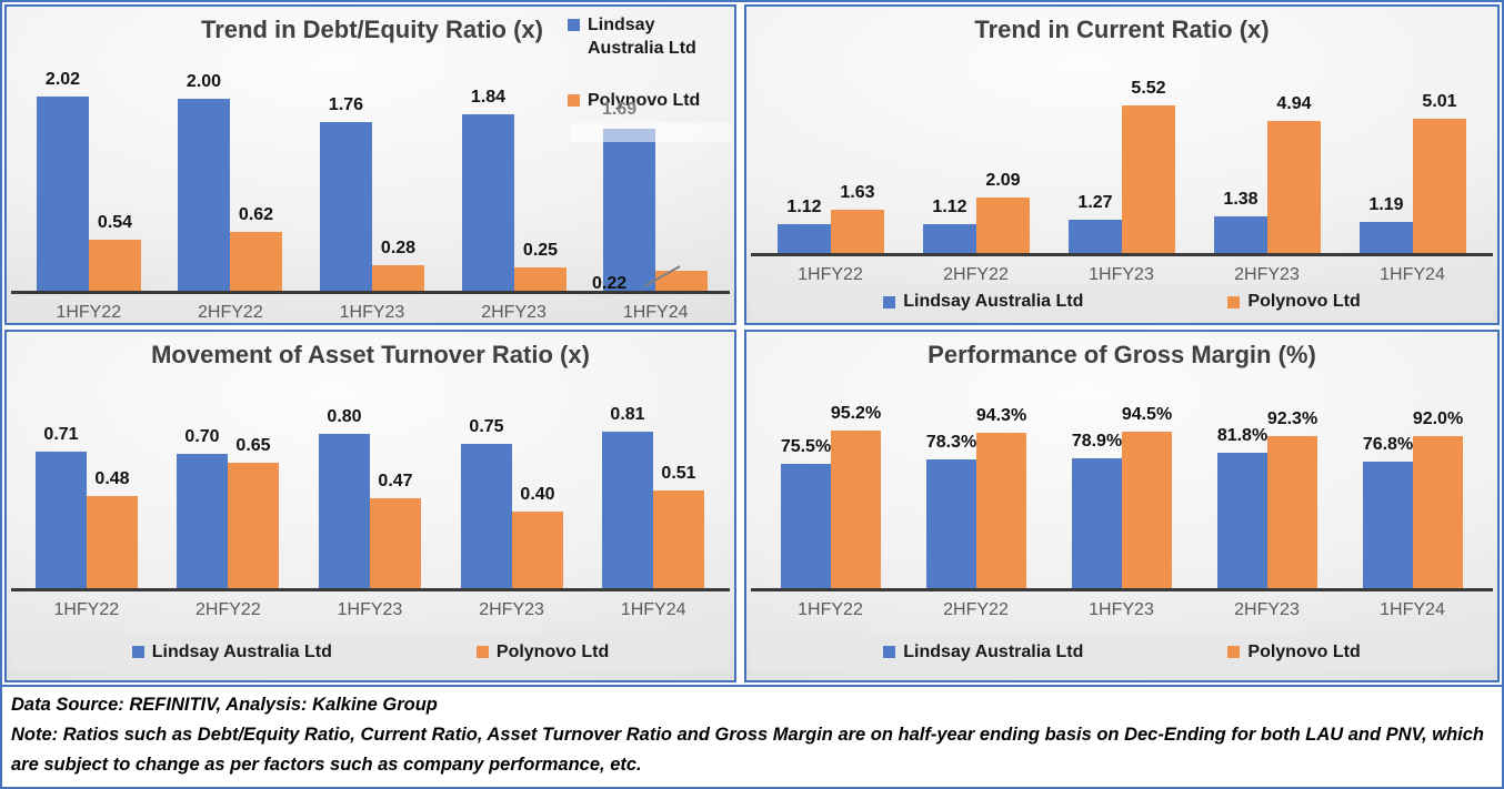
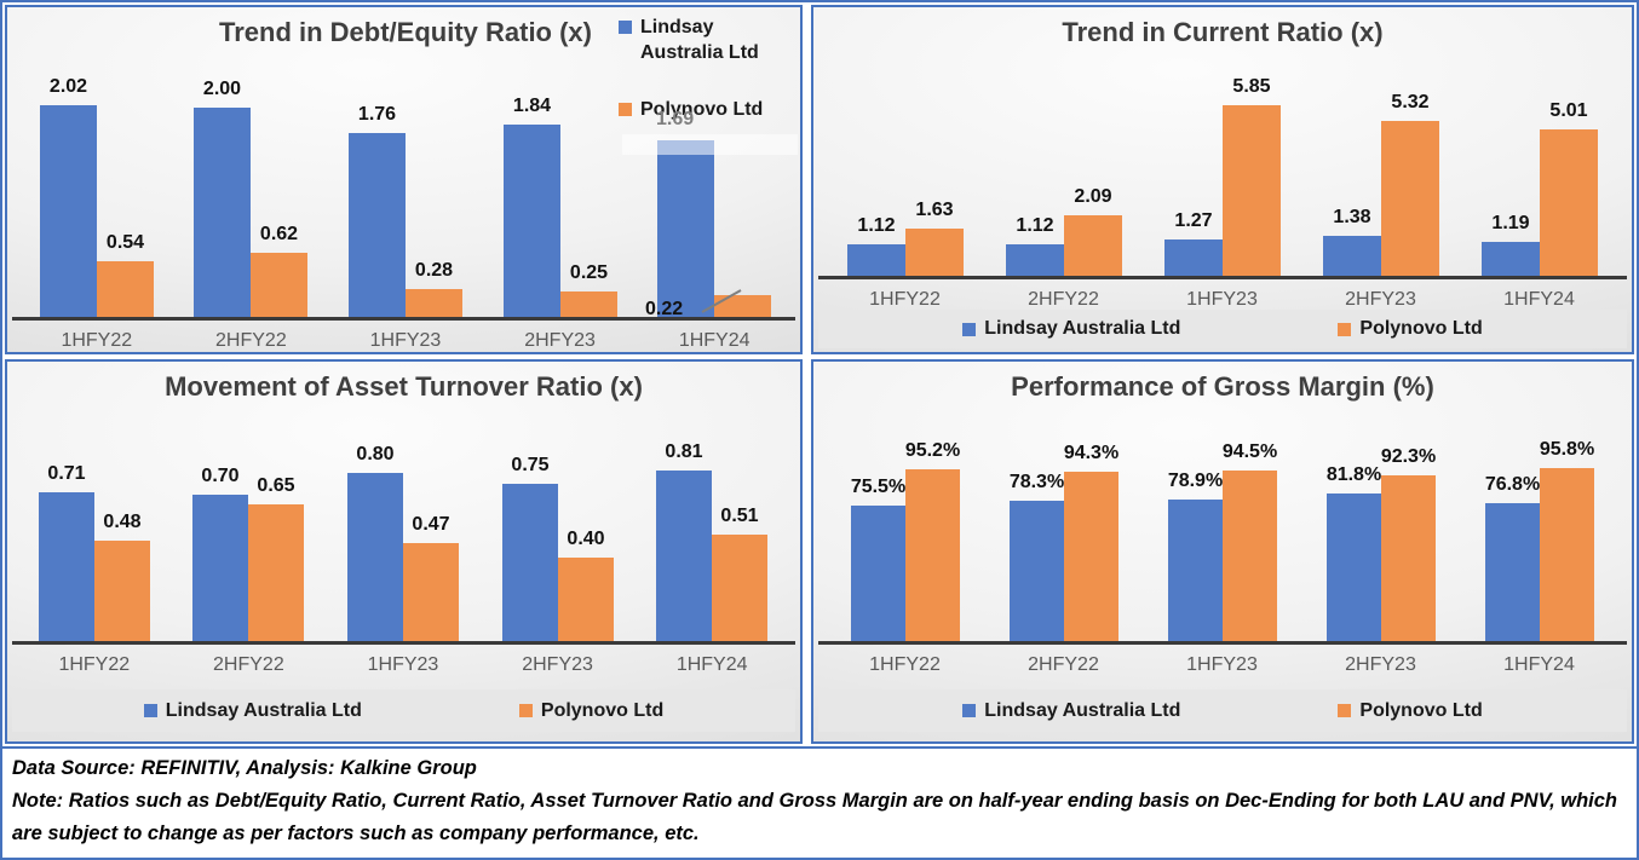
Trend in Current Ratio (x)/Polynovo Ltd/1HFY23: 5.52 -> 5.85
Trend in Current Ratio (x)/Polynovo Ltd/2HFY23: 4.94 -> 5.32
Performance of Gross Margin (%)/Polynovo Ltd/1HFY24: 92.0% -> 95.8%
